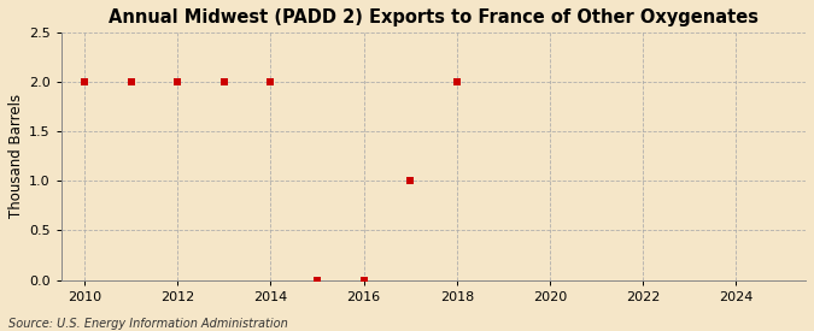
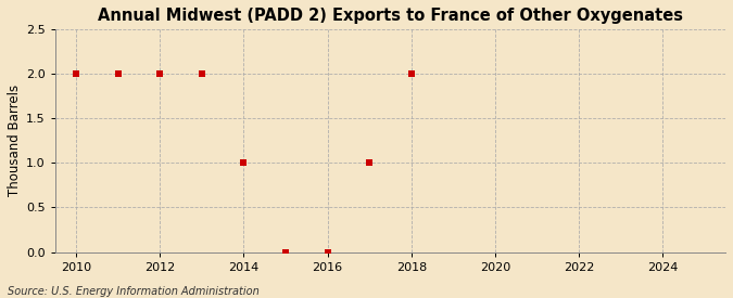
2014: 2 -> 1
